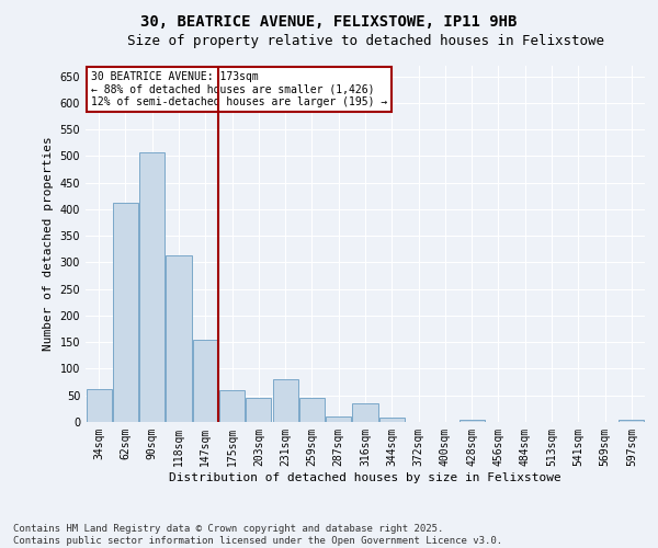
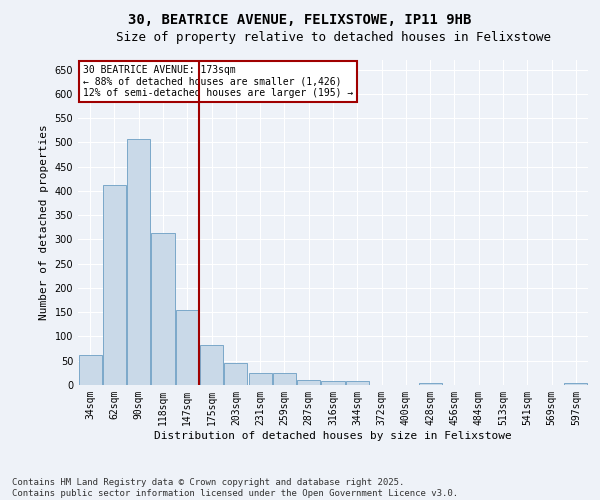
175sqm: 60 -> 83
231sqm: 80 -> 25
259sqm: 45 -> 25
316sqm: 35 -> 8
